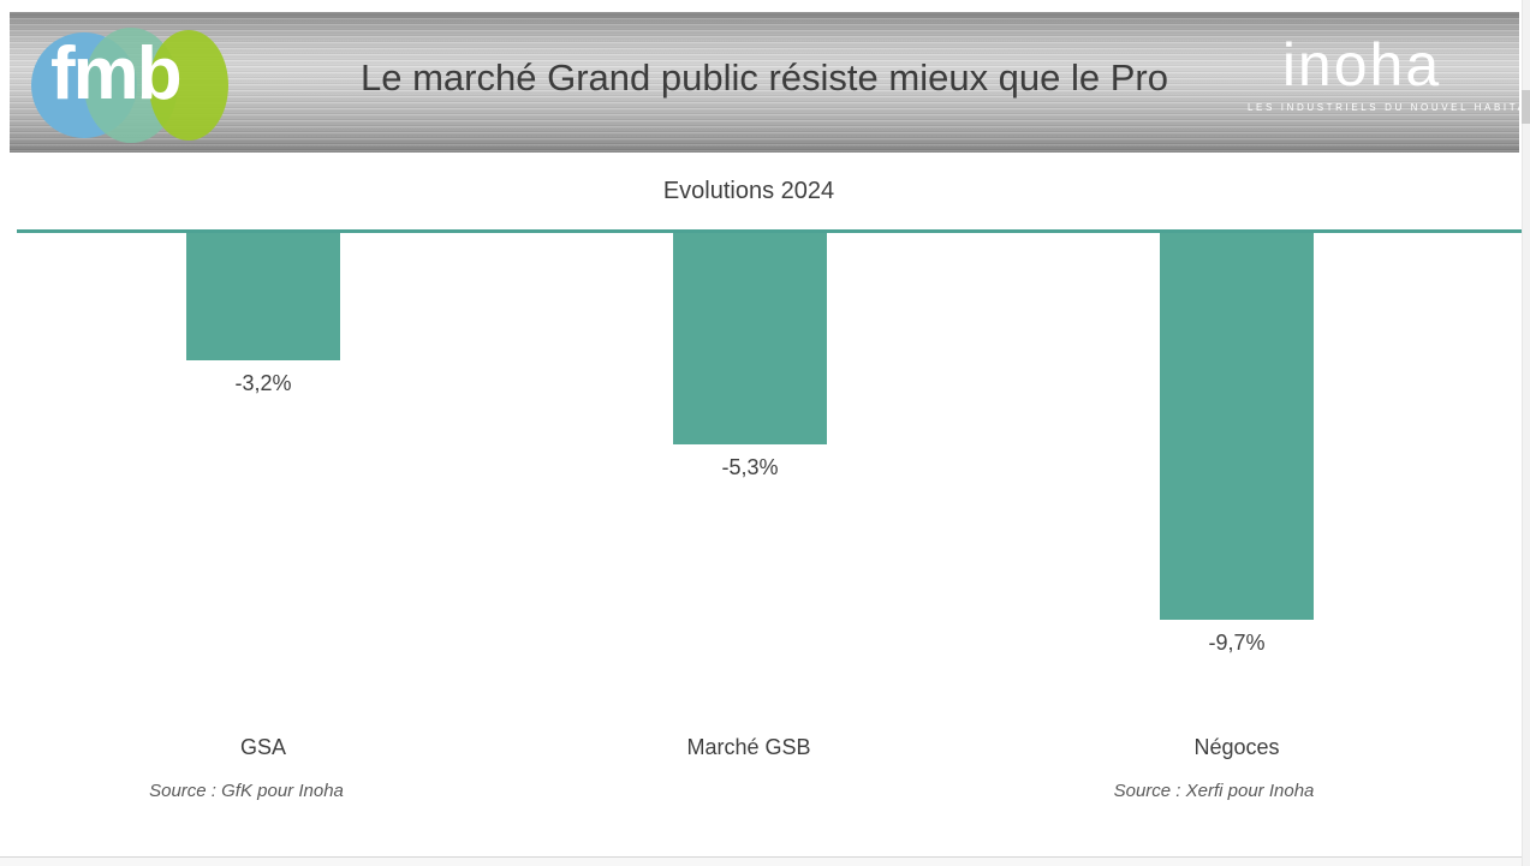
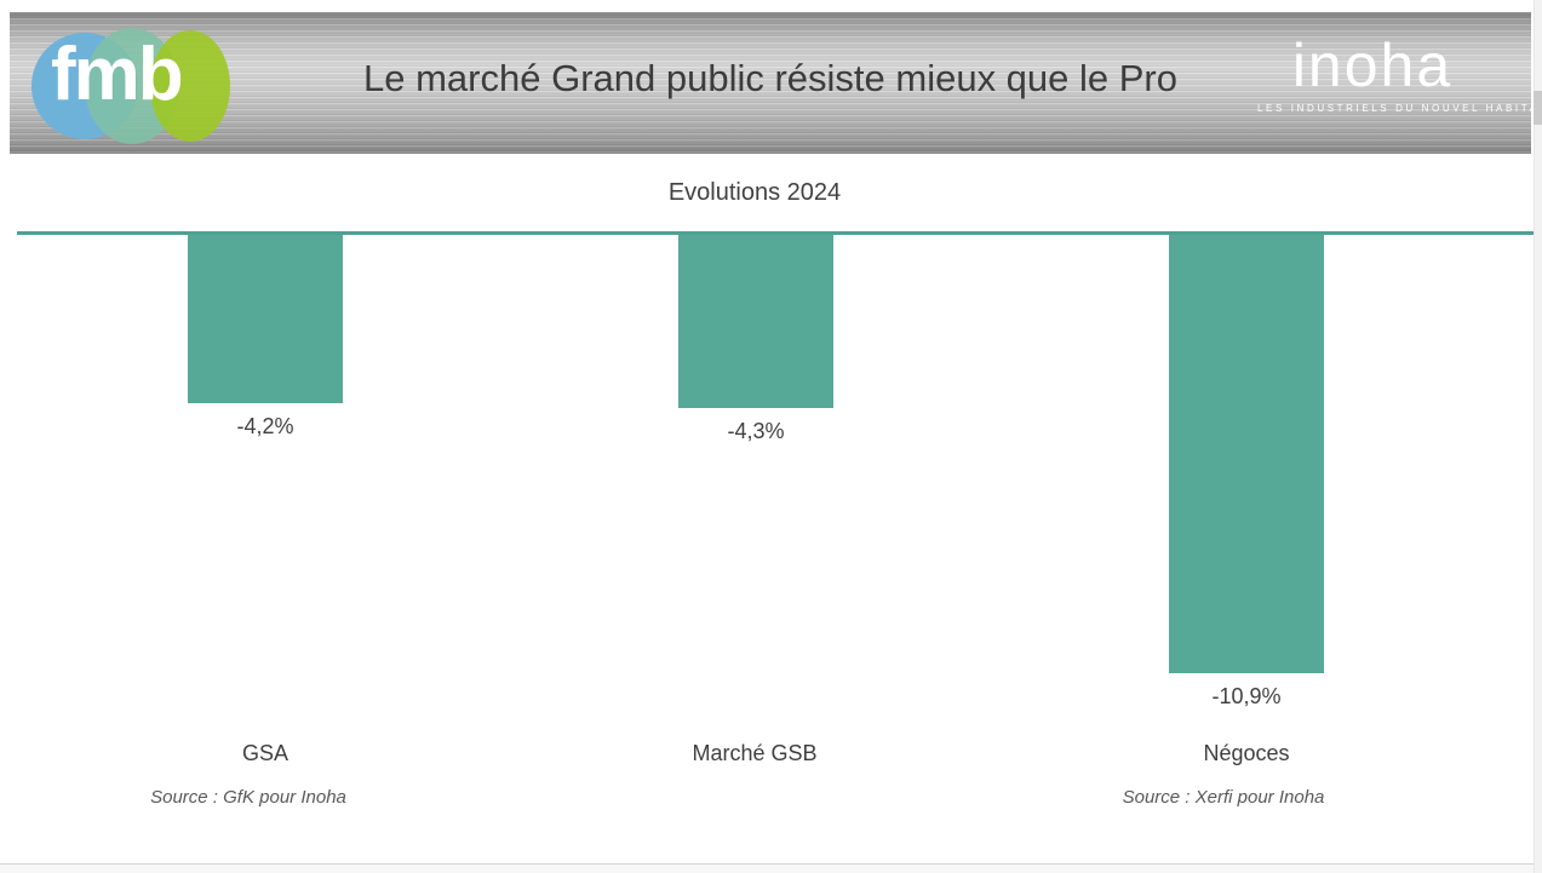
GSA: -3,2% -> -4,2%
Marché GSB: -5,3% -> -4,3%
Négoces: -9,7% -> -10,9%
